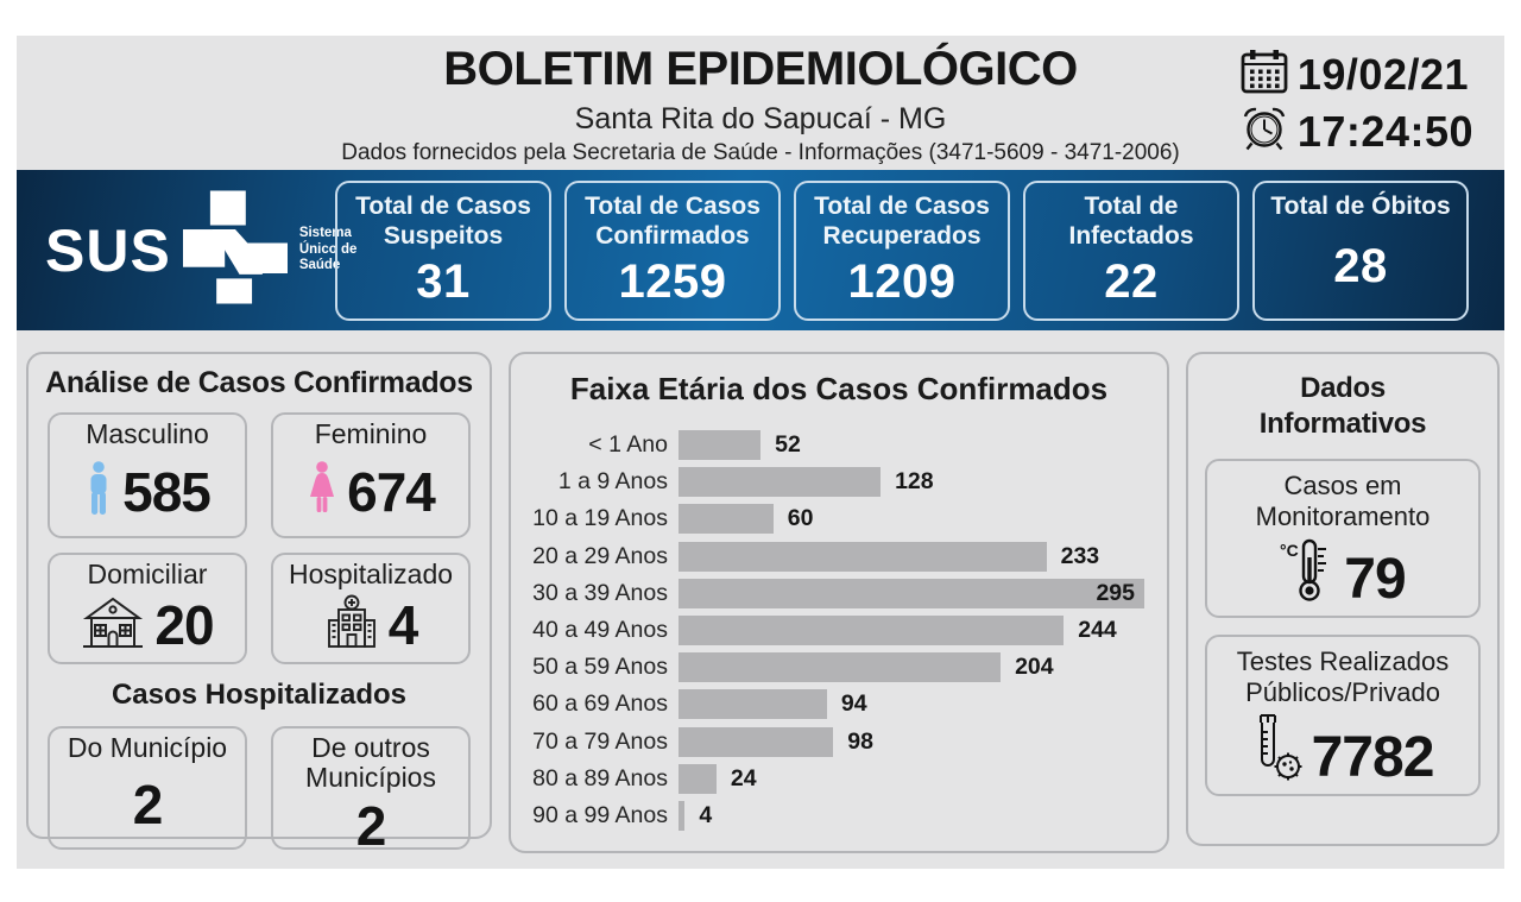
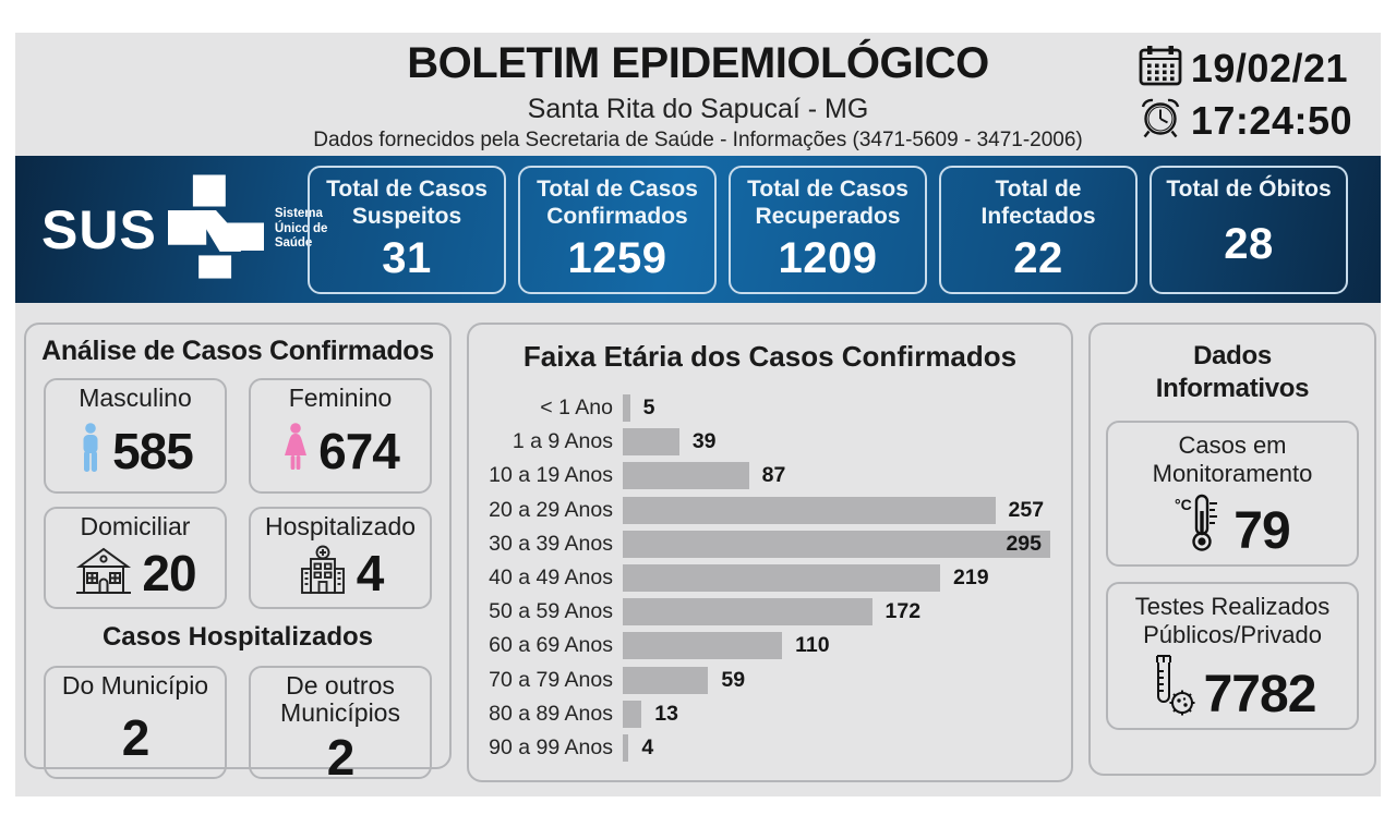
< 1 Ano: 52 -> 5
1 a 9 Anos: 128 -> 39
10 a 19 Anos: 60 -> 87
20 a 29 Anos: 233 -> 257
40 a 49 Anos: 244 -> 219
50 a 59 Anos: 204 -> 172
60 a 69 Anos: 94 -> 110
70 a 79 Anos: 98 -> 59
80 a 89 Anos: 24 -> 13
